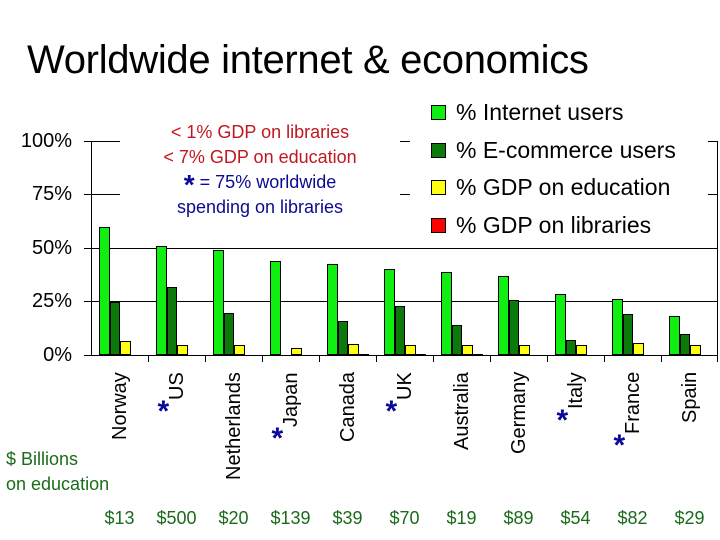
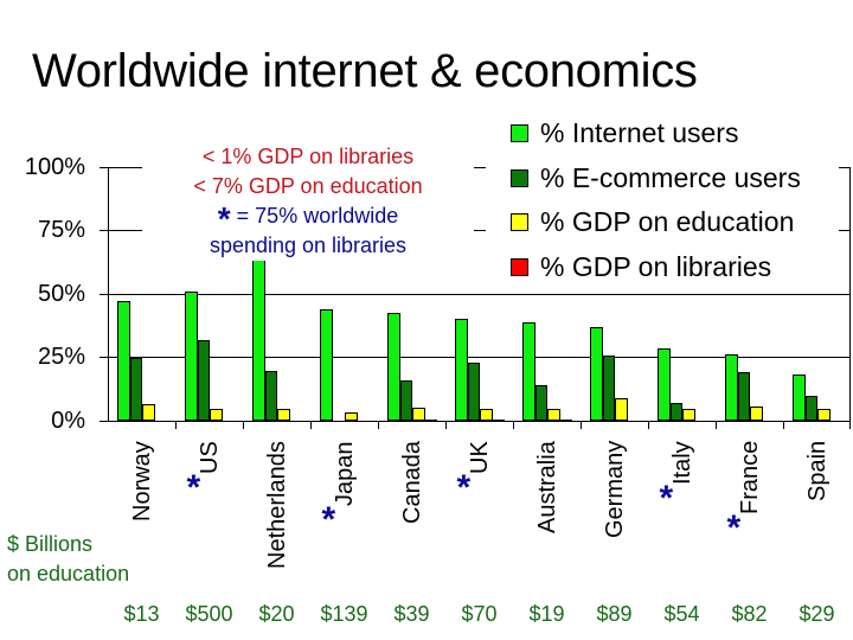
% Internet users/Norway: 60% -> 47%
% Internet users/Netherlands: 49% -> 76%
% GDP on education/Germany: 5% -> 9%
